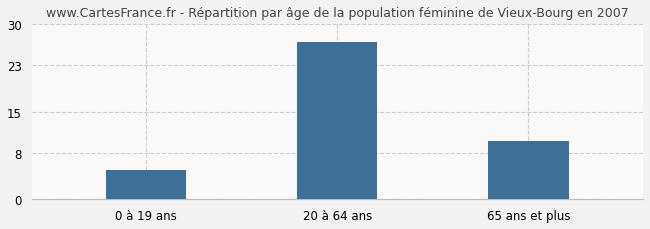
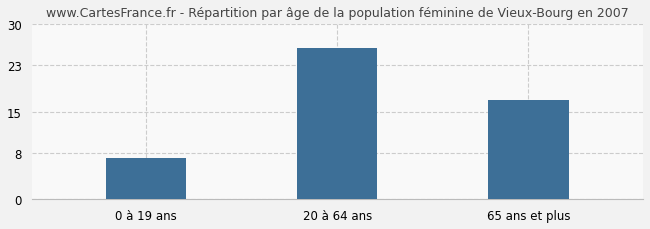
0 à 19 ans: 5 -> 7
20 à 64 ans: 27 -> 26
65 ans et plus: 10 -> 17
